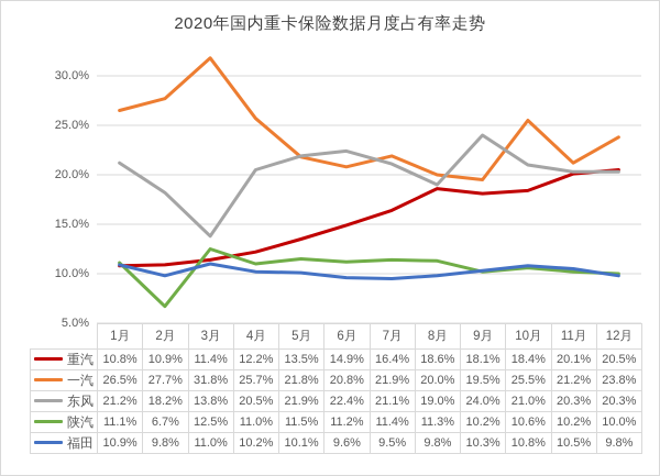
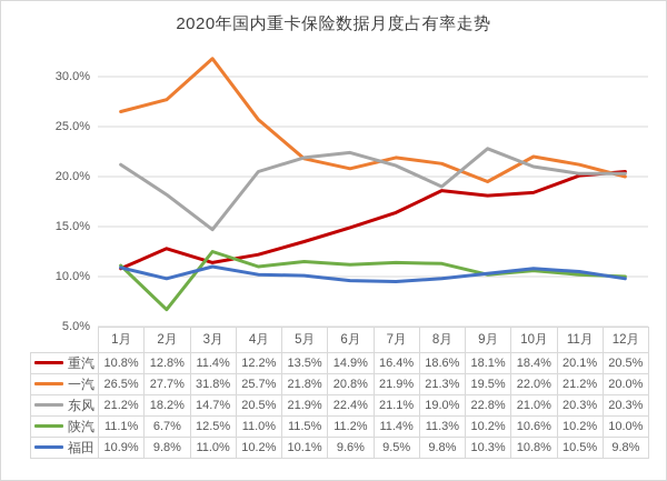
重汽/2月: 10.9% -> 12.8%
东风/3月: 13.8% -> 14.7%
一汽/8月: 20.0% -> 21.3%
东风/9月: 24.0% -> 22.8%
一汽/10月: 25.5% -> 22.0%
一汽/12月: 23.8% -> 20.0%
